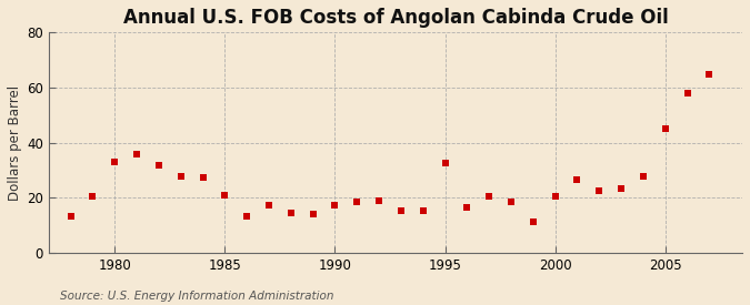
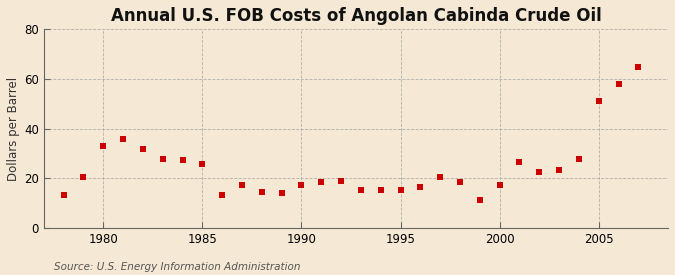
1985: 21.0 -> 26.0
1995: 32.5 -> 15.5
2000: 20.5 -> 17.5
2005: 45.0 -> 51.0
